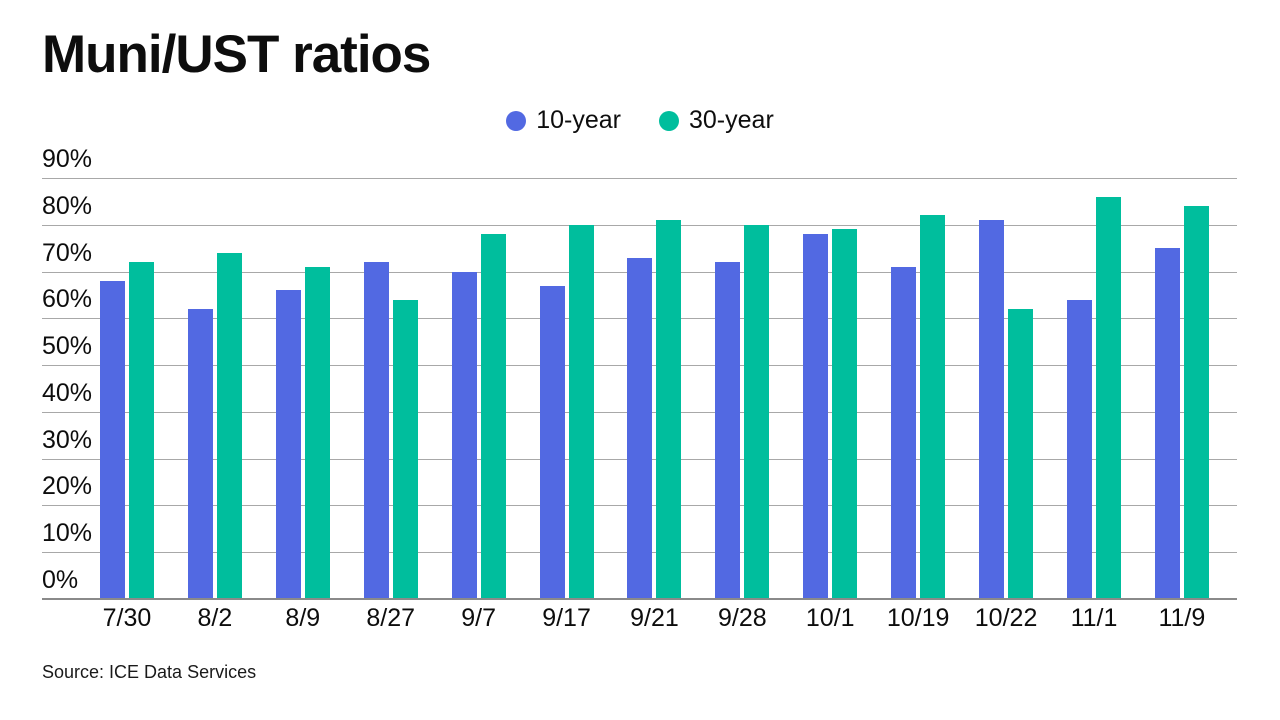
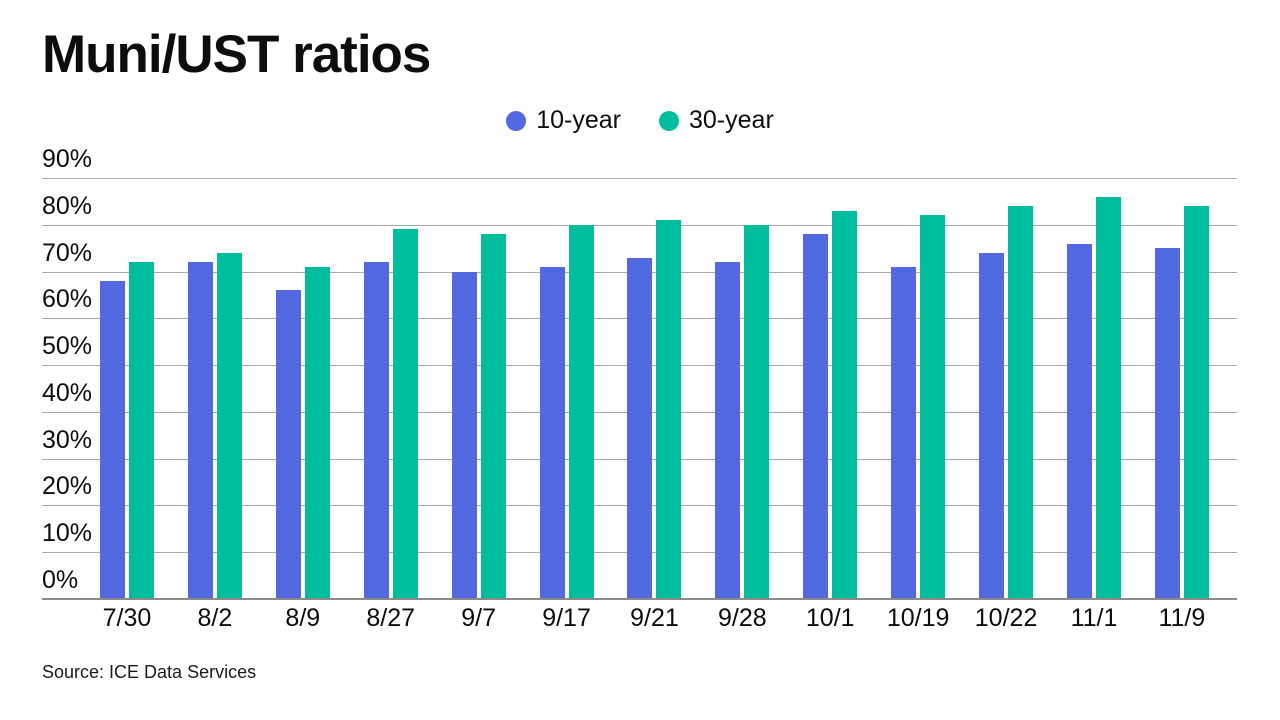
10-year/8/2: 62% -> 72%
30-year/8/27: 64% -> 79%
10-year/9/17: 67% -> 71%
30-year/10/1: 79% -> 83%
10-year/10/22: 81% -> 74%
30-year/10/22: 62% -> 84%
10-year/11/1: 64% -> 76%
